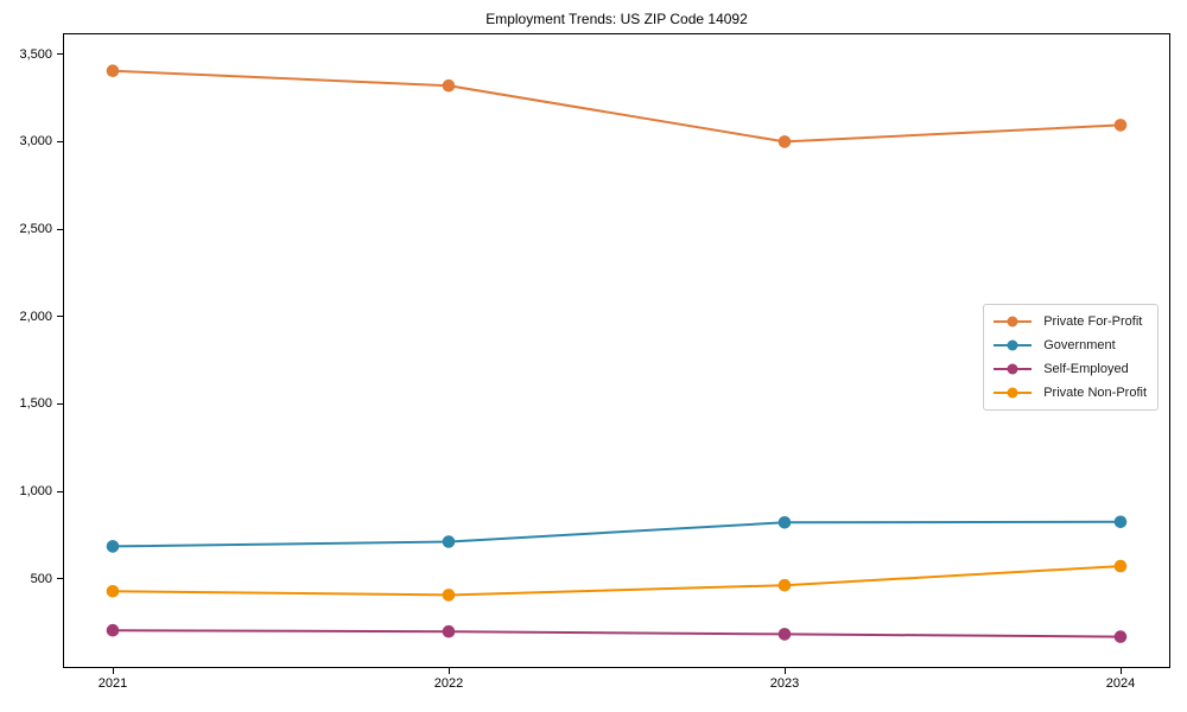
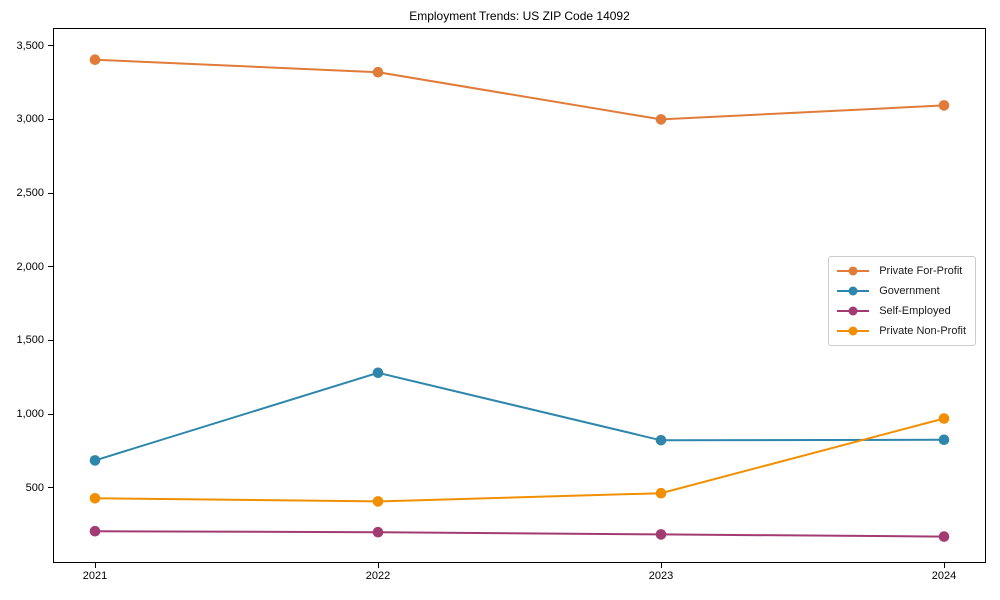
Government/2022: 710 -> 1280
Private Non-Profit/2024: 570 -> 970
